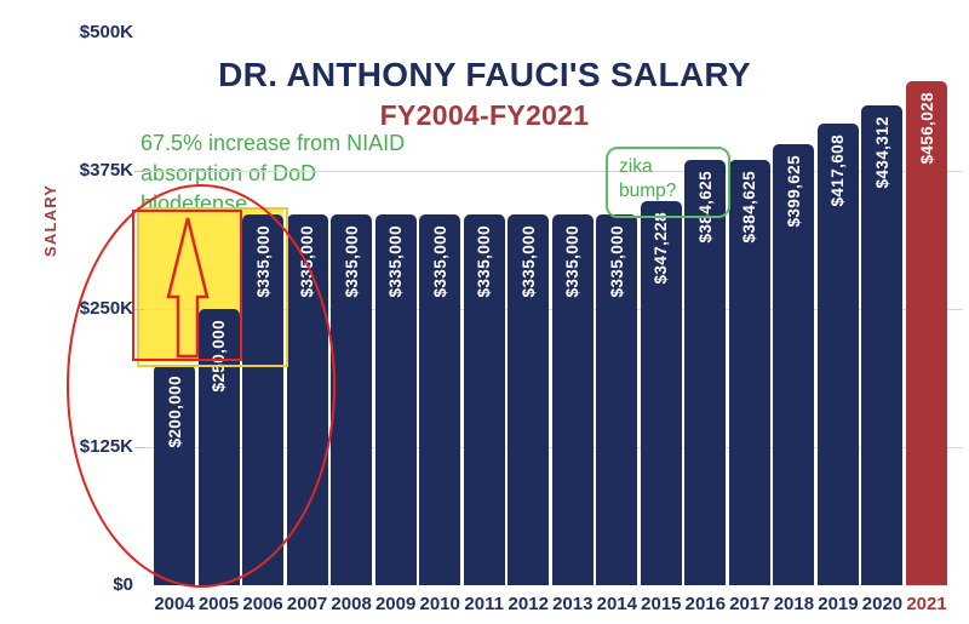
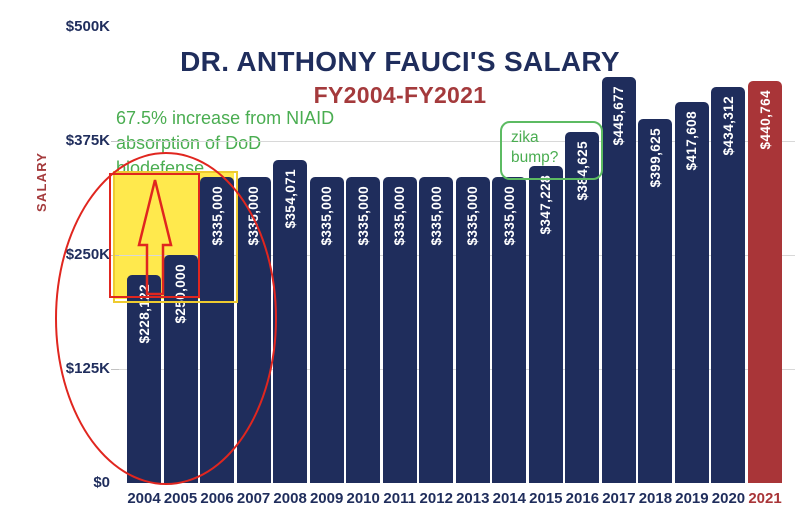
2004: $200,000 -> $228,122
2008: $335,000 -> $354,071
2017: $384,625 -> $445,677
2021: $456,028 -> $440,764
